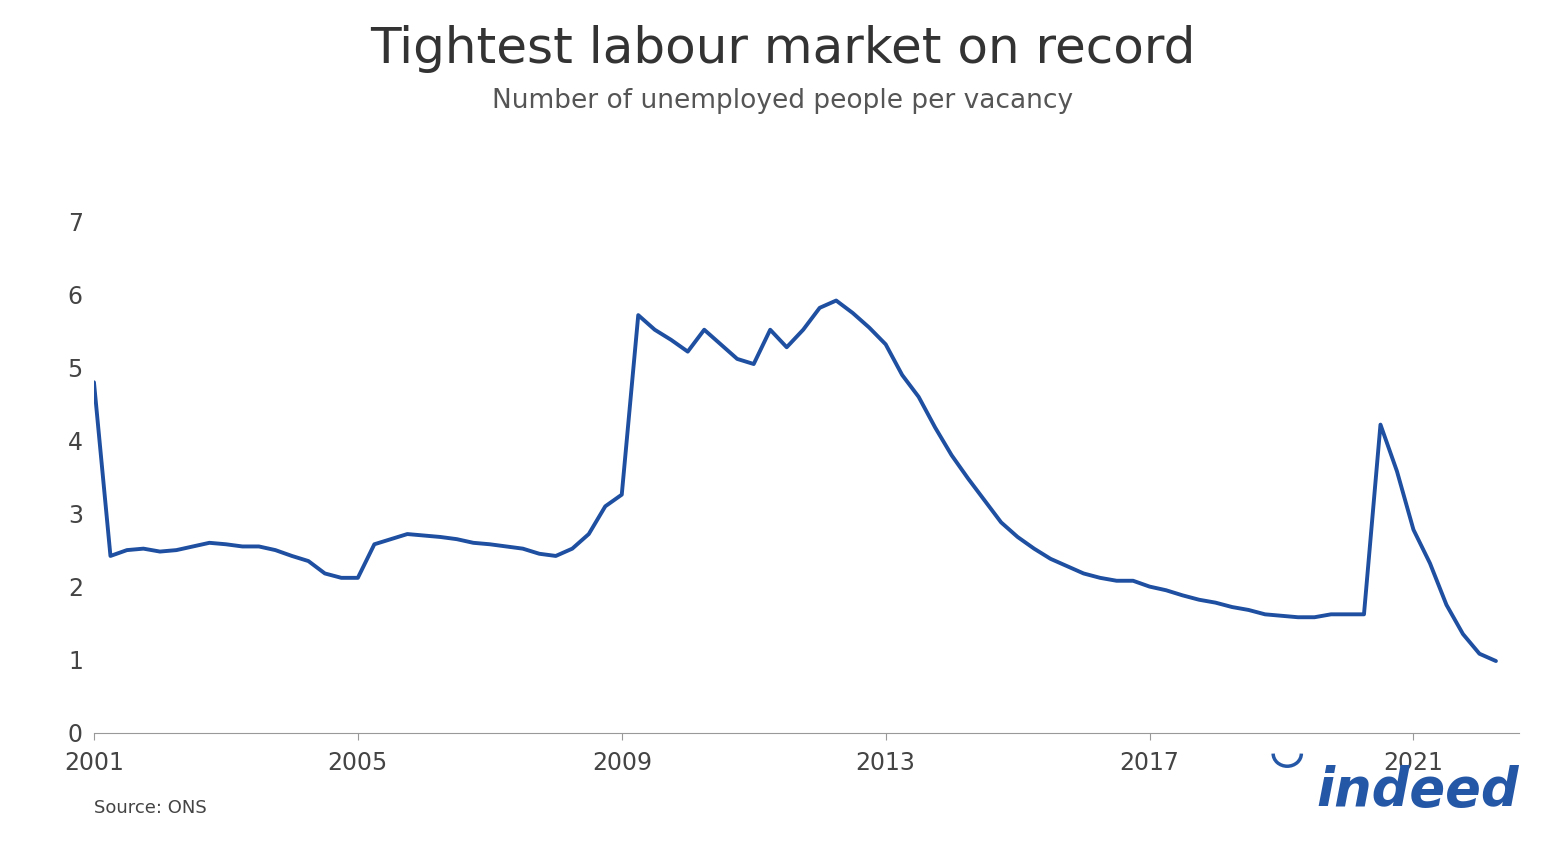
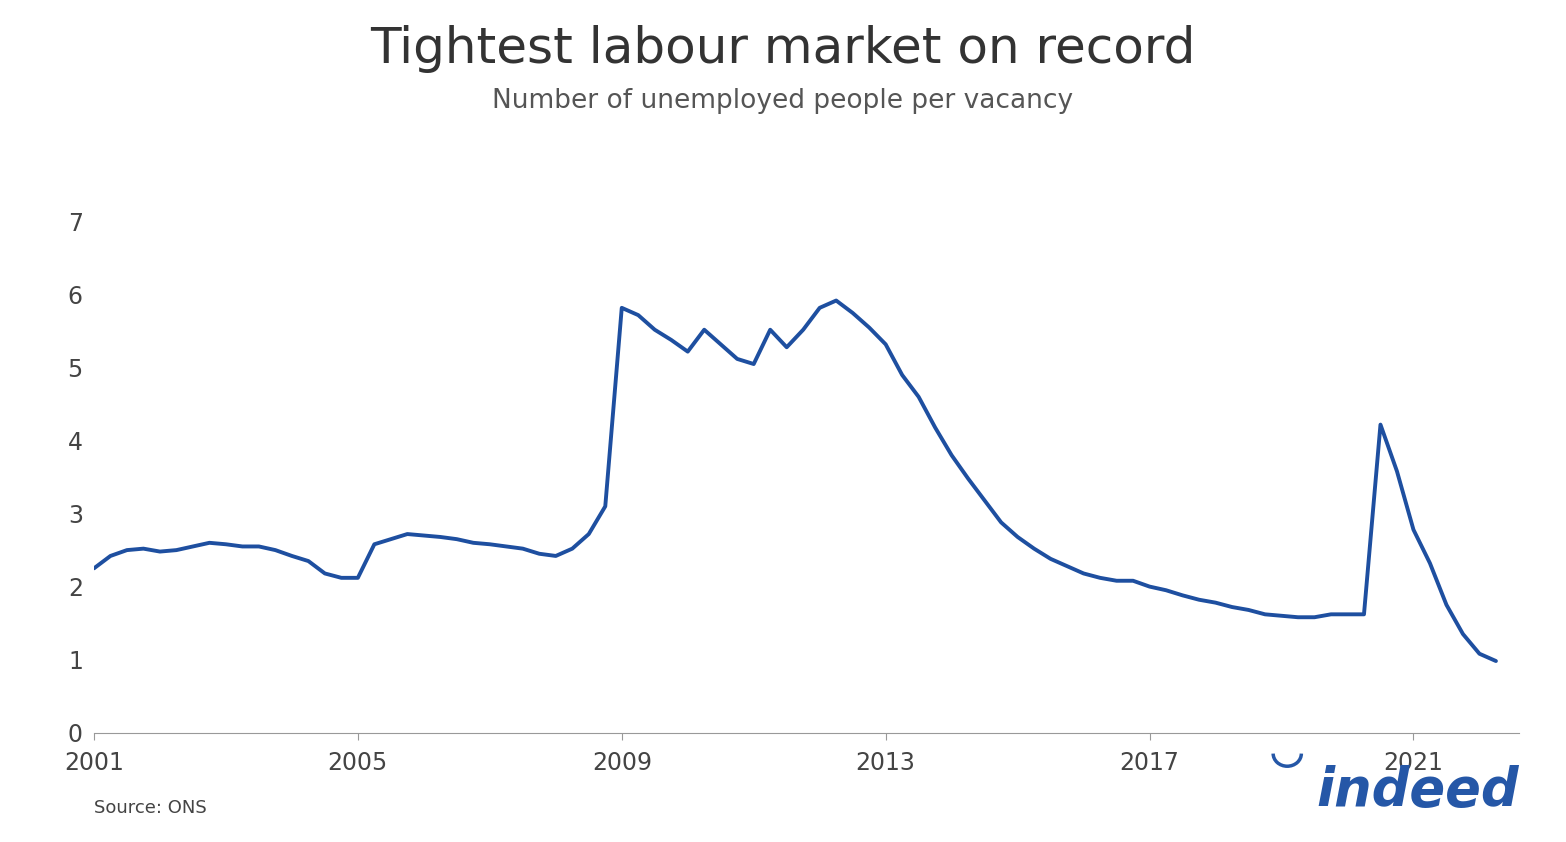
2001: 4.80 -> 2.25
2009: 3.26 -> 5.82
